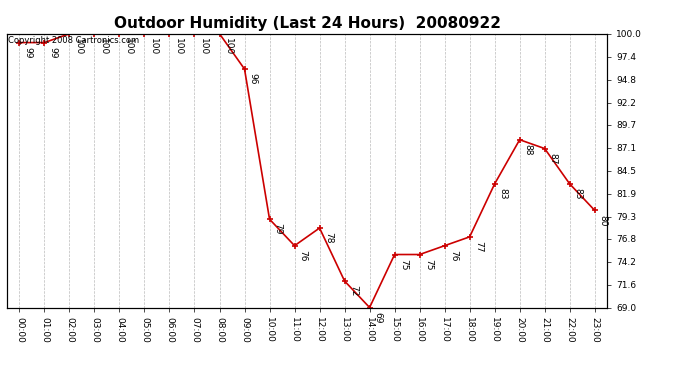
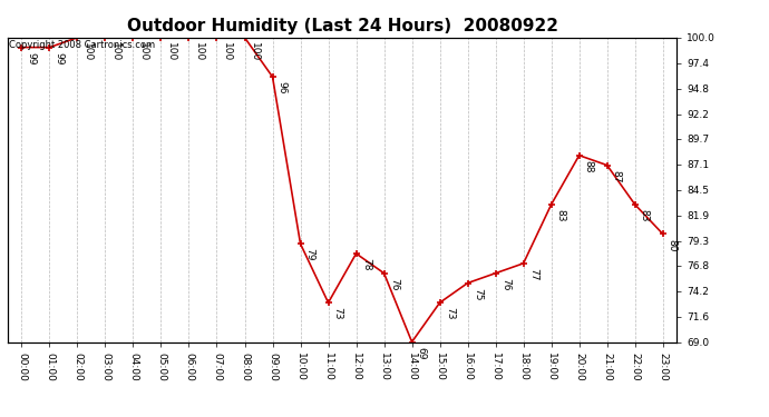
11:00: 76 -> 73
13:00: 72 -> 76
15:00: 75 -> 73
